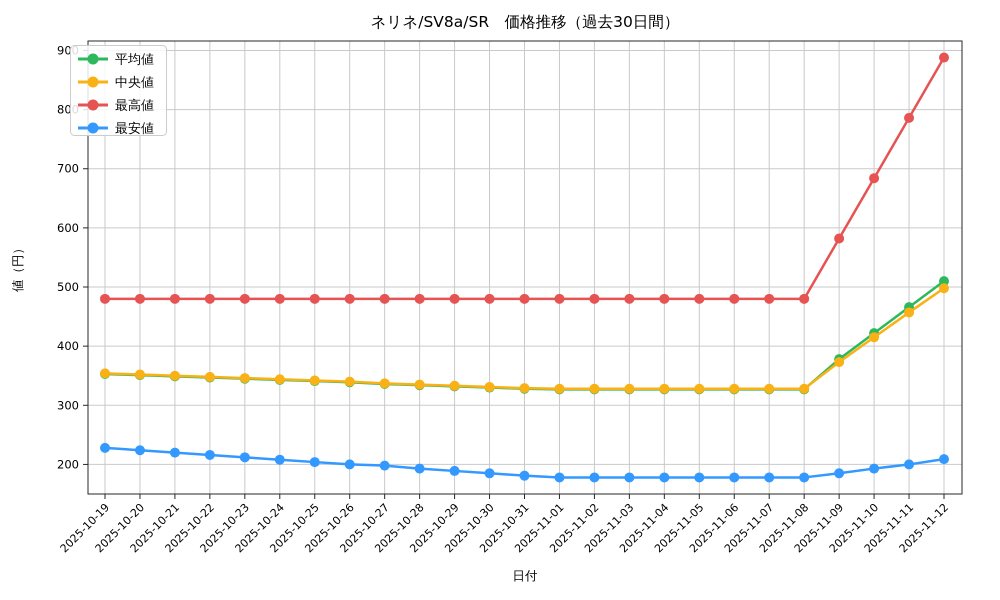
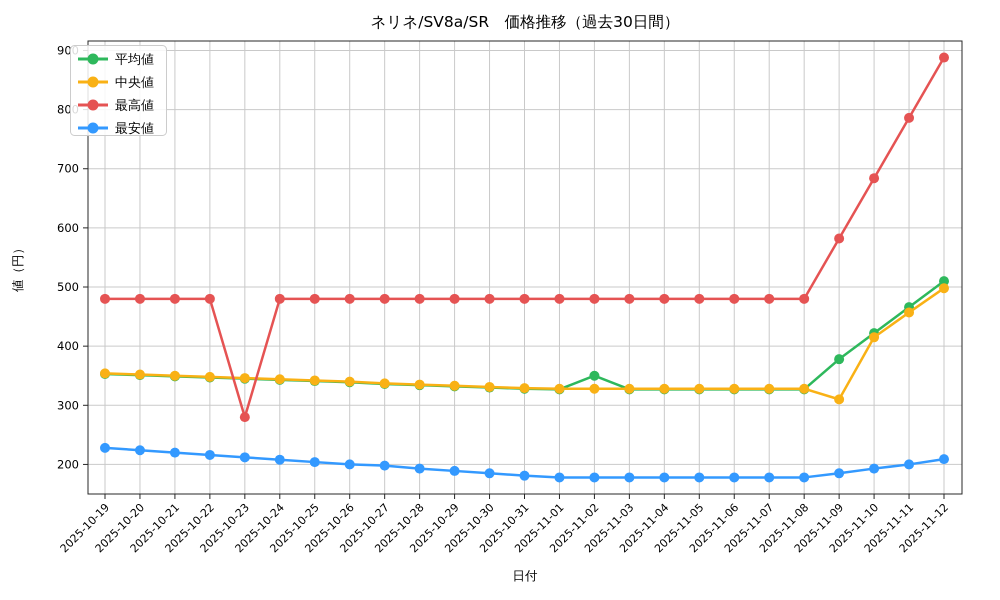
最高値/2025-10-23: 480 -> 280
平均値/2025-11-02: 330 -> 350
中央値/2025-11-09: 370 -> 310
